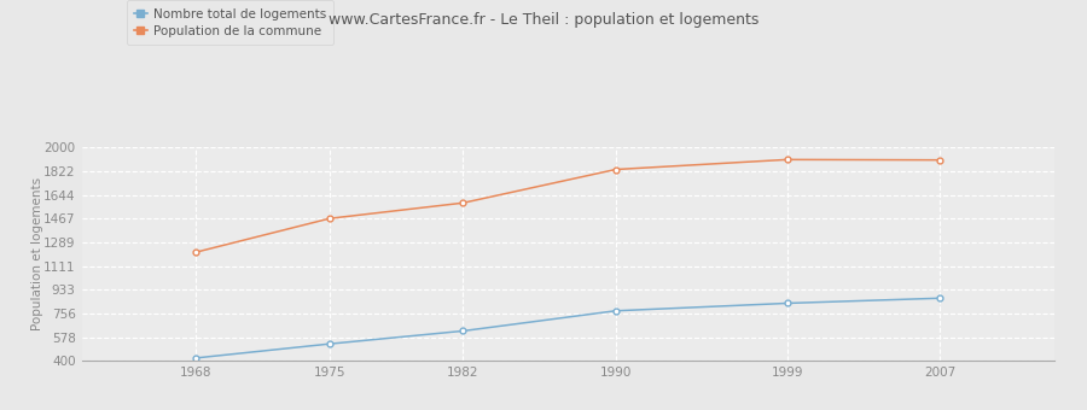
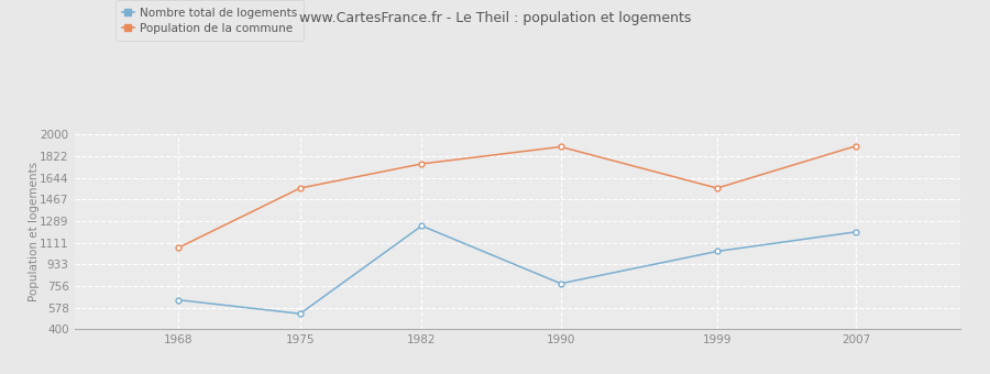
Nombre total de logements/1968: 420 -> 640
Population de la commune/1968: 1220 -> 1070
Population de la commune/1975: 1470 -> 1560
Nombre total de logements/1982: 620 -> 1250
Population de la commune/1982: 1580 -> 1760
Population de la commune/1990: 1840 -> 1900
Nombre total de logements/1999: 830 -> 1040
Population de la commune/1999: 1910 -> 1560
Nombre total de logements/2007: 870 -> 1200
